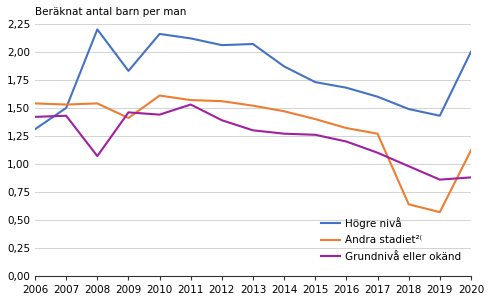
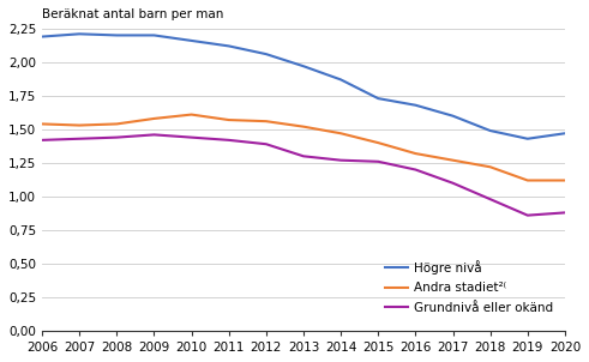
Högre nivå/2006: 1,31 -> 2,19
Högre nivå/2007: 1,50 -> 2,21
Grundnivå eller okänd/2008: 1,07 -> 1,44
Högre nivå/2009: 1,83 -> 2,20
Andra stadiet²⁽/2009: 1,41 -> 1,58
Grundnivå eller okänd/2011: 1,53 -> 1,42
Högre nivå/2013: 2,07 -> 1,97
Andra stadiet²⁽/2018: 0,64 -> 1,22
Andra stadiet²⁽/2019: 0,57 -> 1,12
Högre nivå/2020: 2,00 -> 1,47
